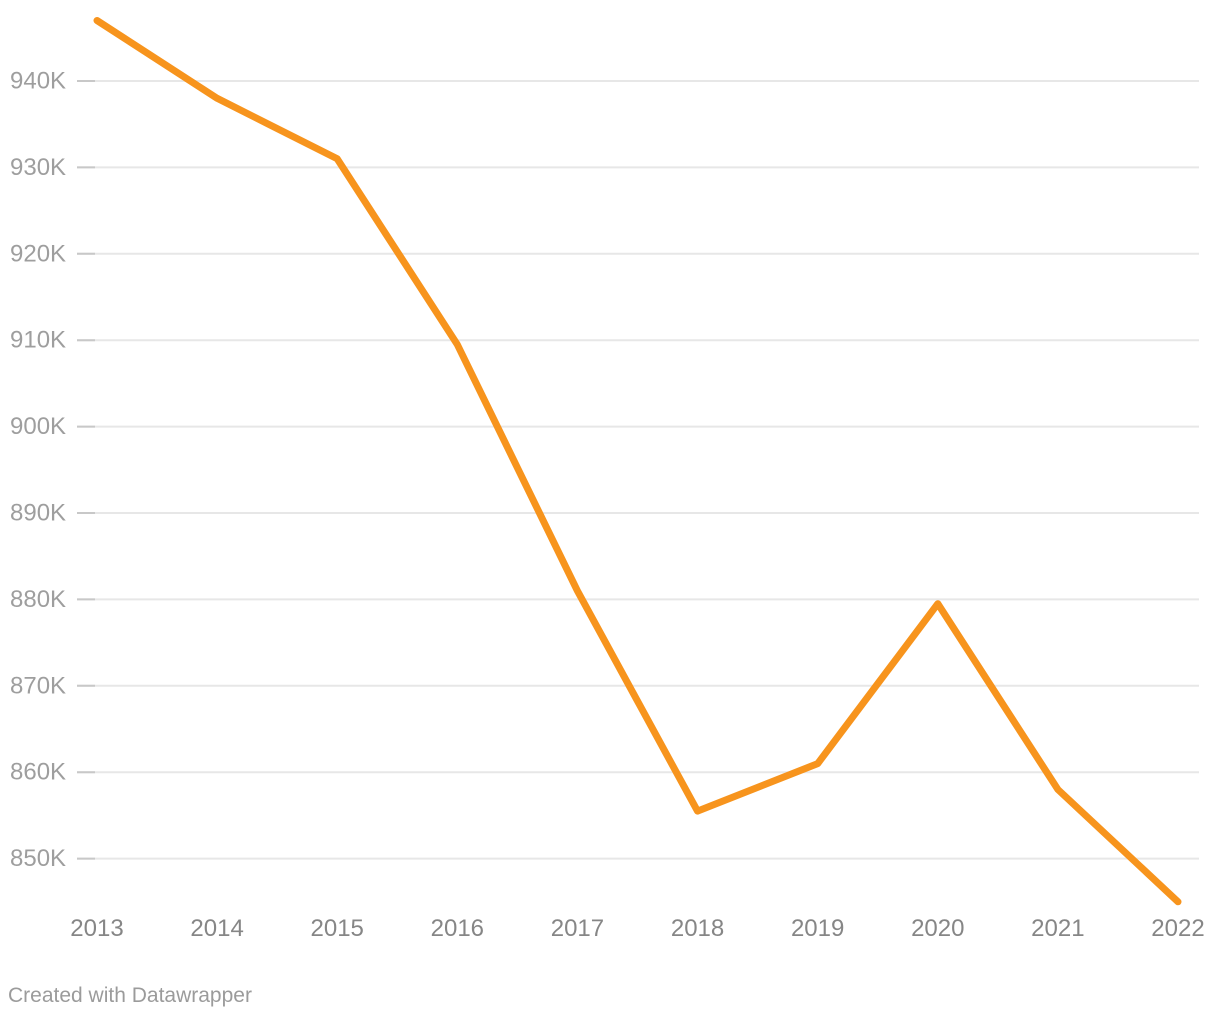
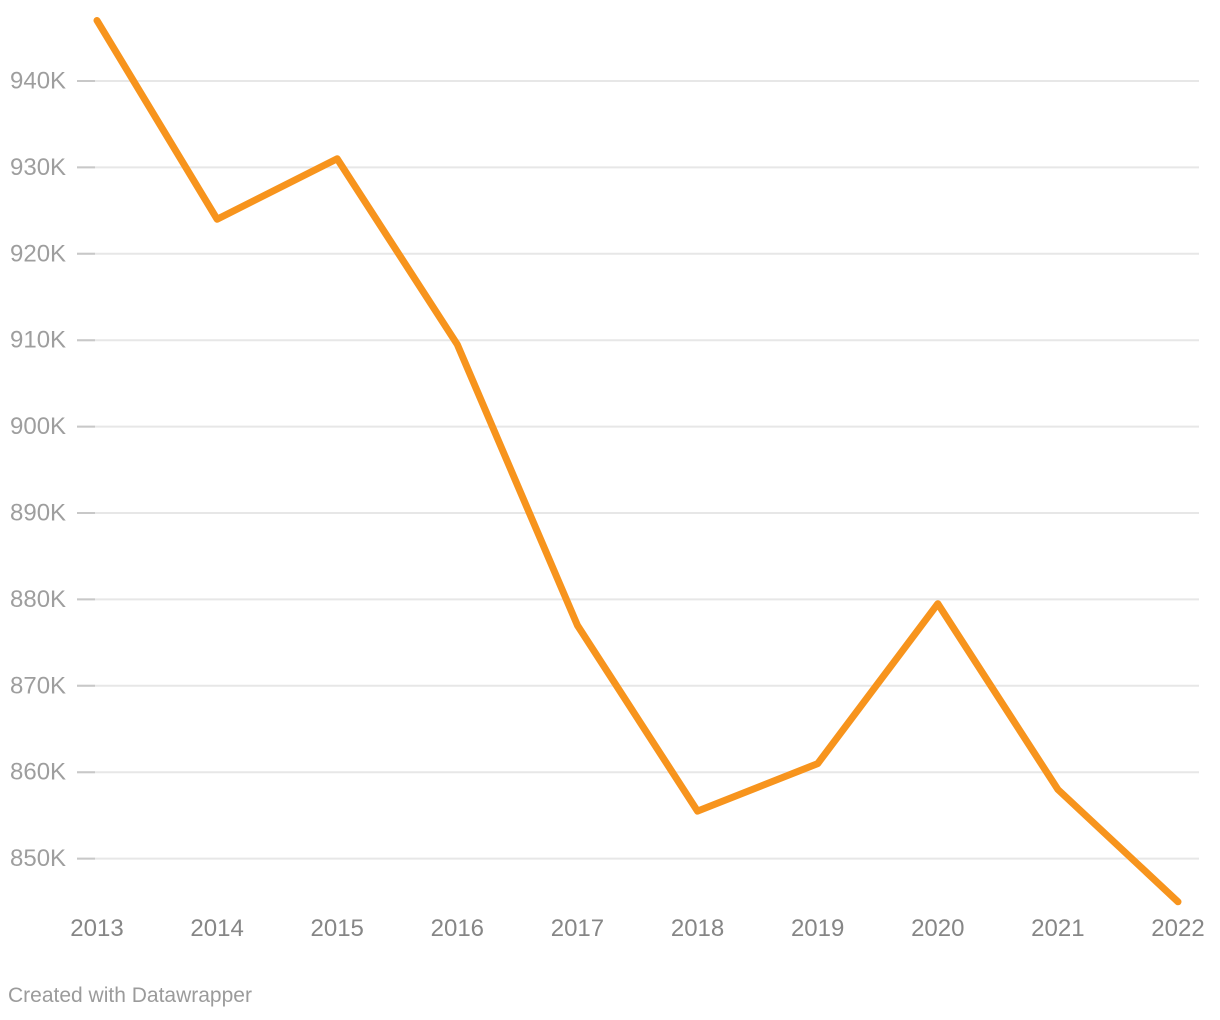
2014: 938K -> 924K
2017: 881K -> 877K
